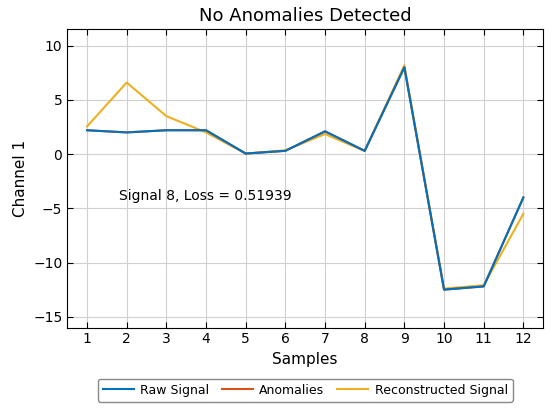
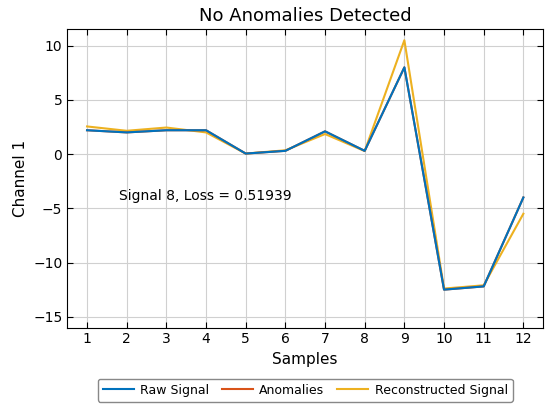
Reconstructed Signal/2: 6.6 -> 2.1
Reconstructed Signal/3: 3.5 -> 2.5
Reconstructed Signal/9: 8.2 -> 10.5
